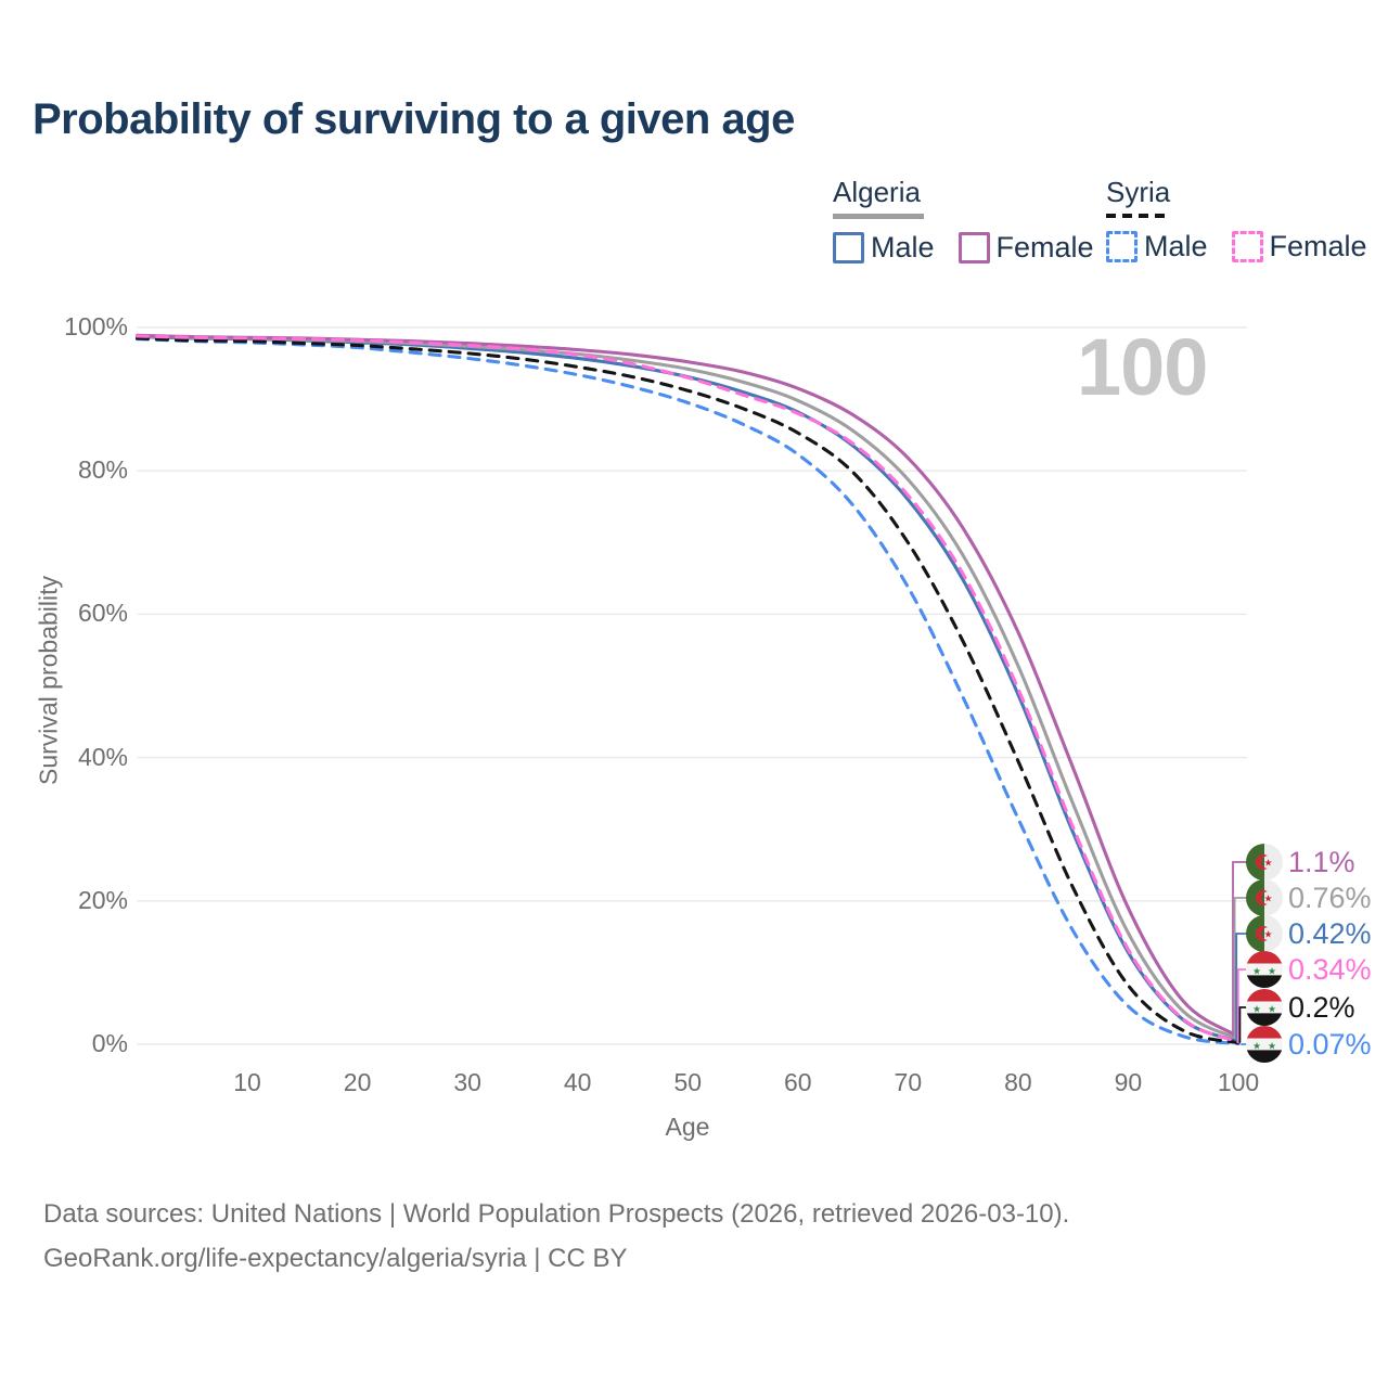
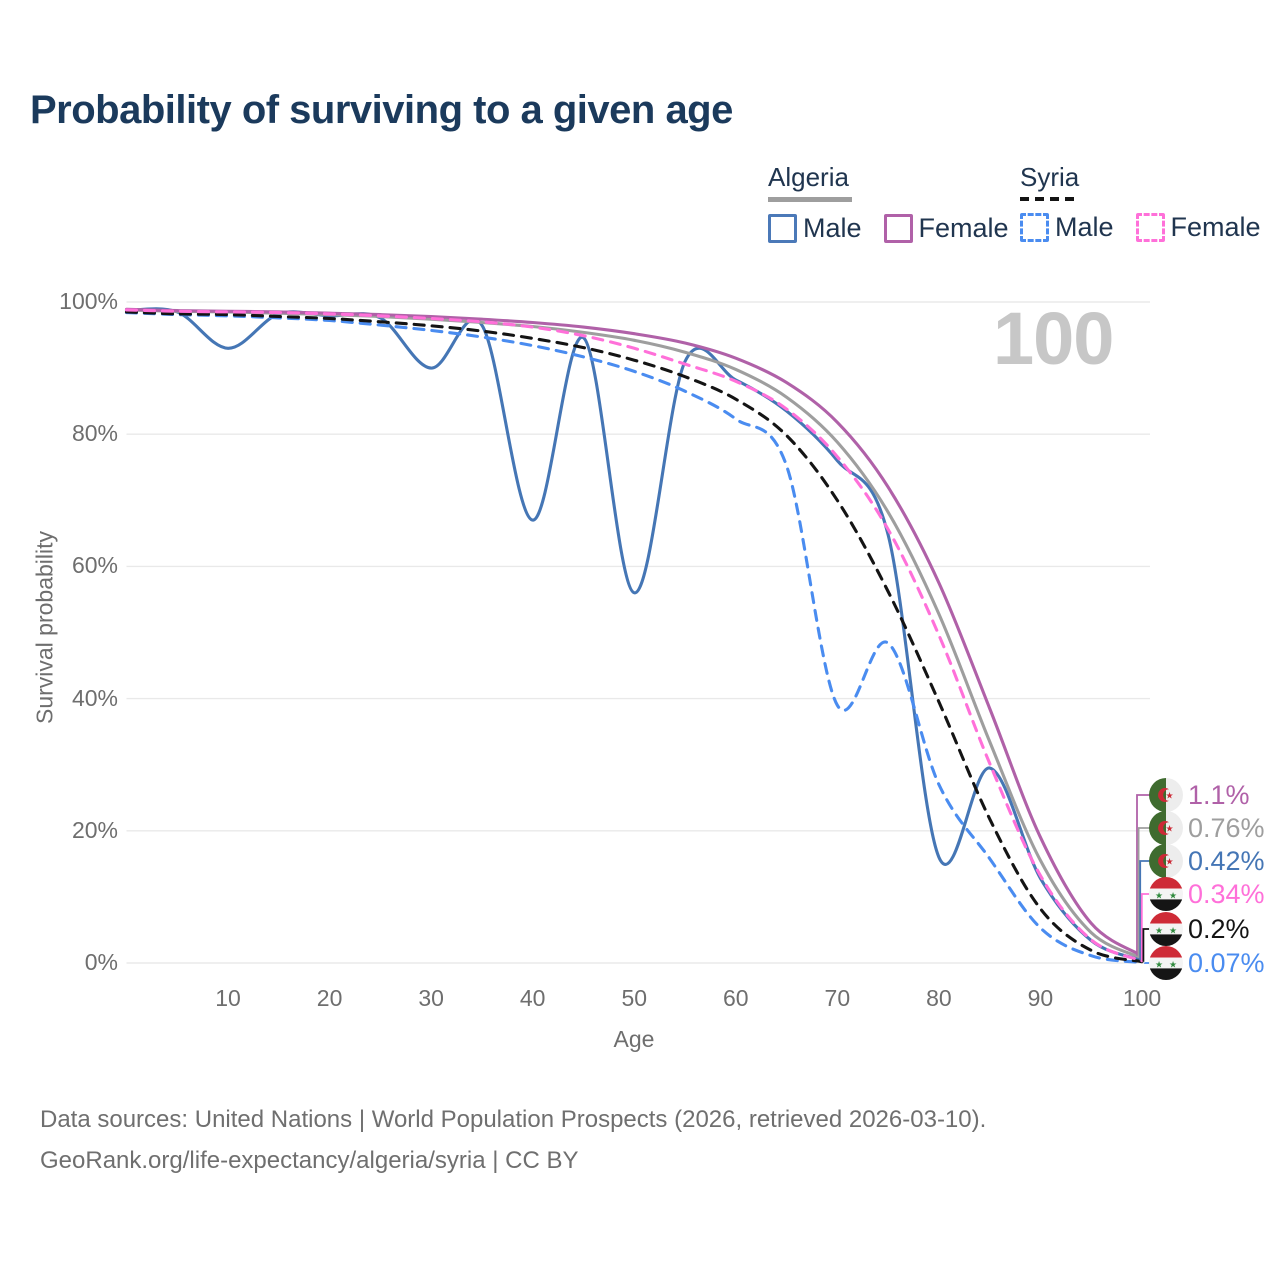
Algeria Male/10: 98% -> 93%
Algeria Male/30: 97% -> 90%
Algeria Male/40: 96% -> 67%
Algeria Male/50: 93% -> 56%
Syria Male/70: 64% -> 39%
Algeria Male/80: 49% -> 16%
Syria Male/80: 32% -> 27%
